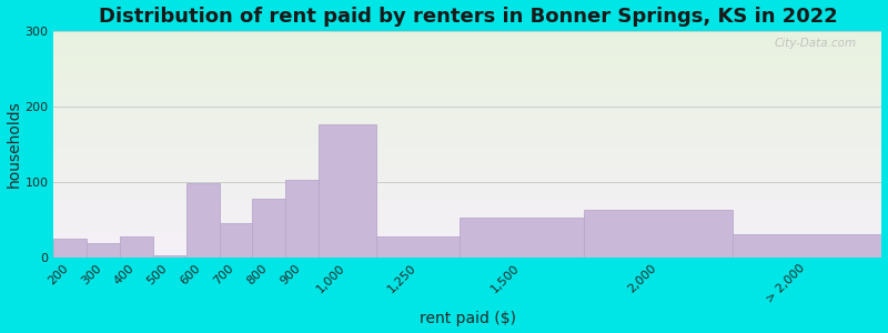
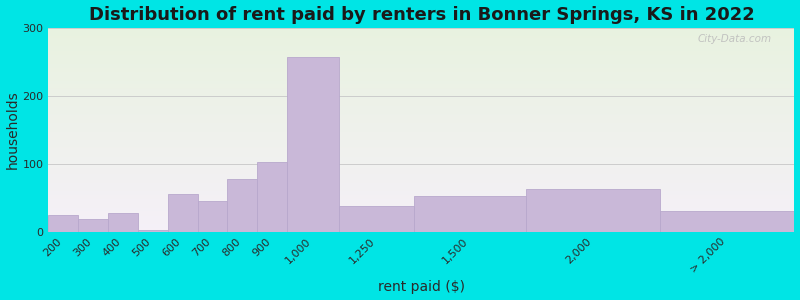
600: 98 -> 55
1,000: 176 -> 257
1,250: 28 -> 37
